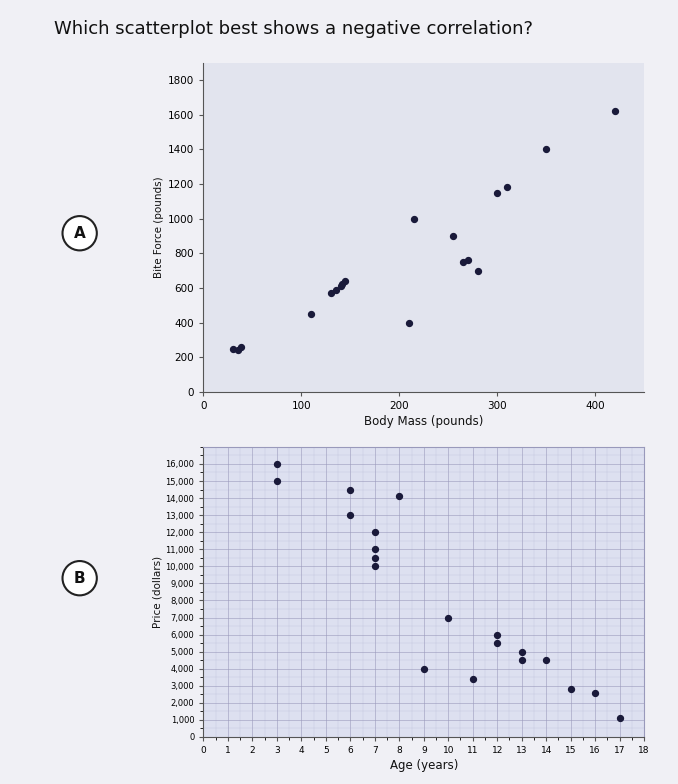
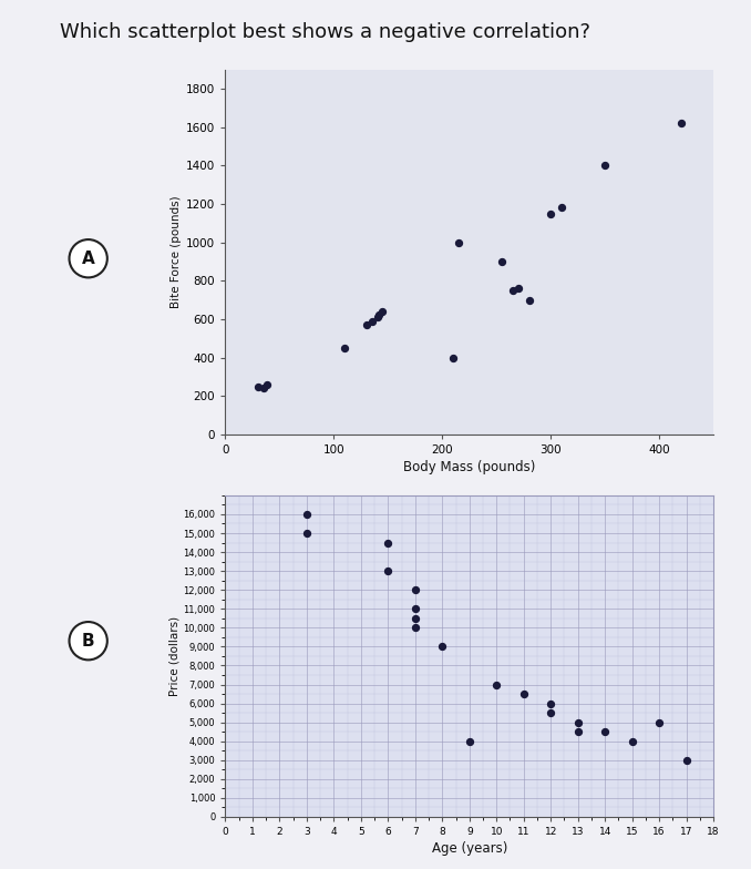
8: 14,100 -> 9,000
11: 3,400 -> 6,500
15: 2,800 -> 4,000
16: 2,600 -> 5,000
17: 1,100 -> 3,000
